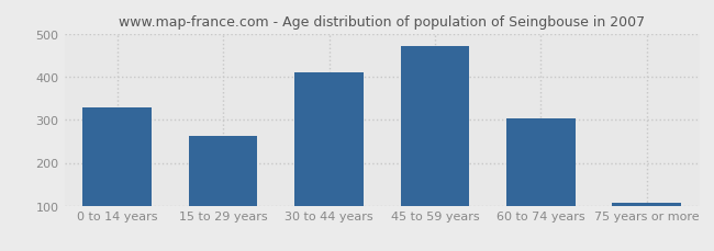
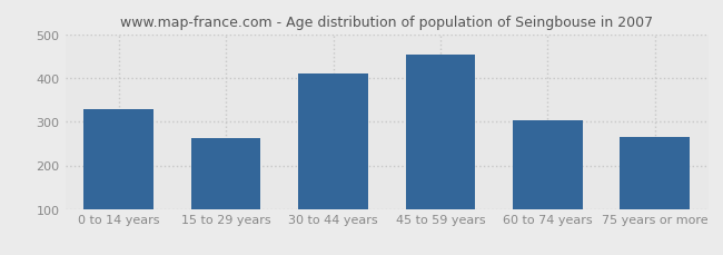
45 to 59 years: 472 -> 455
75 years or more: 106 -> 265
